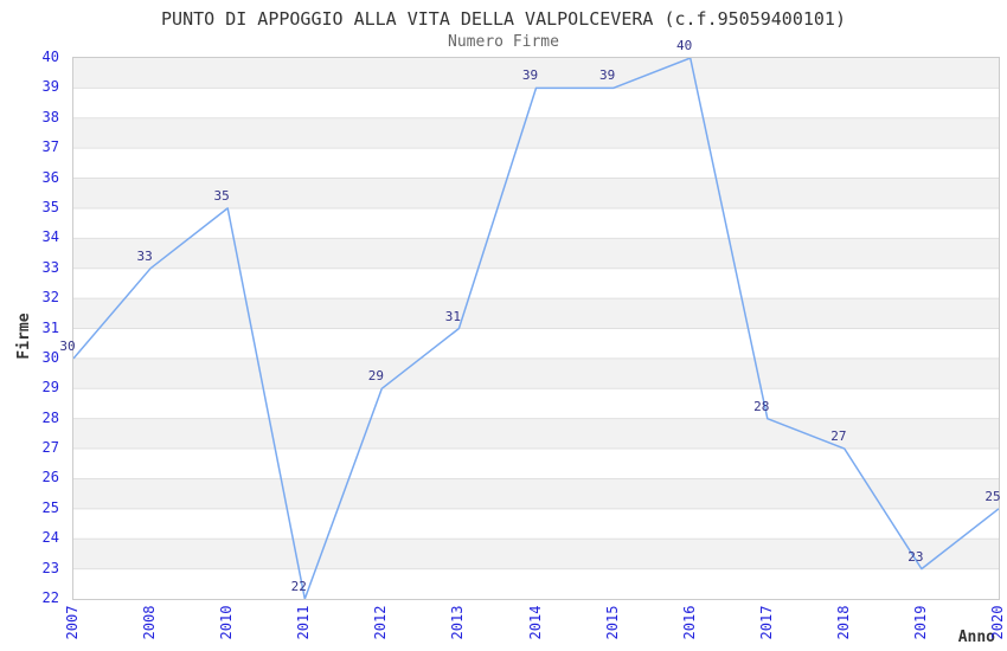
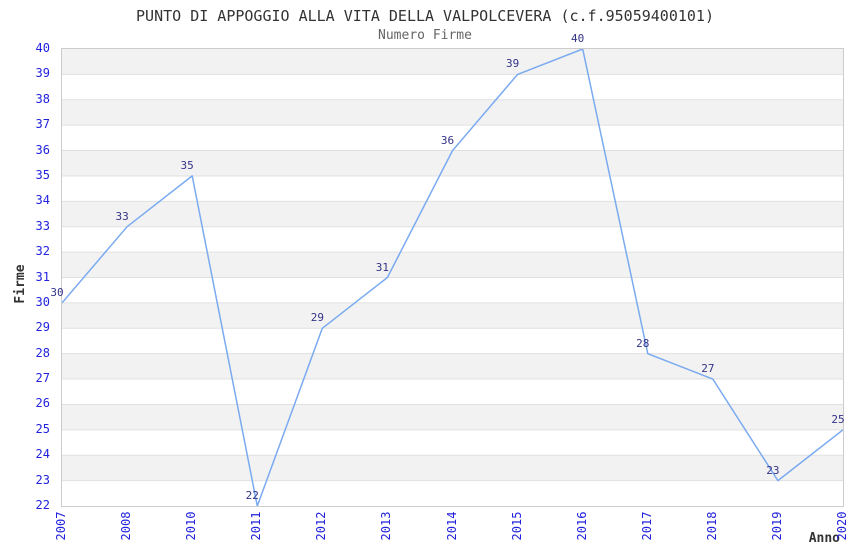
2014: 39 -> 36
